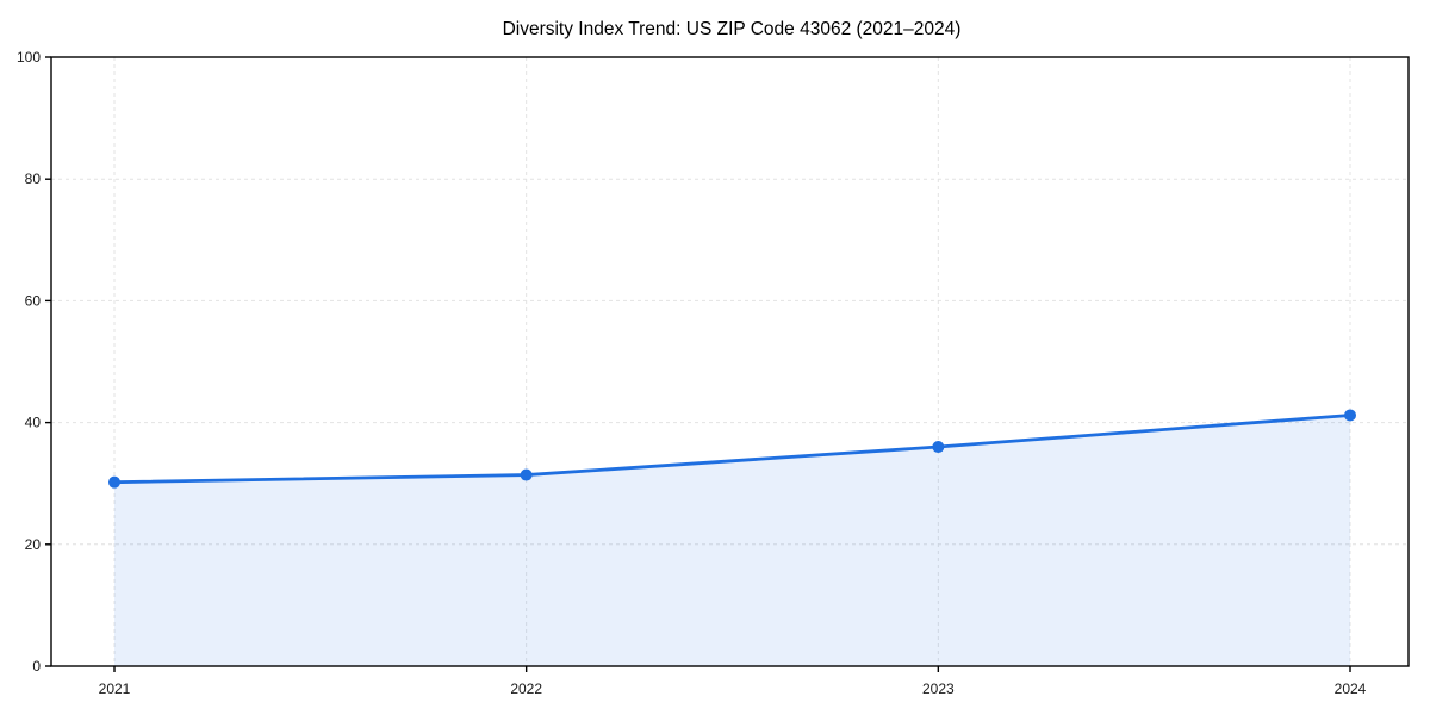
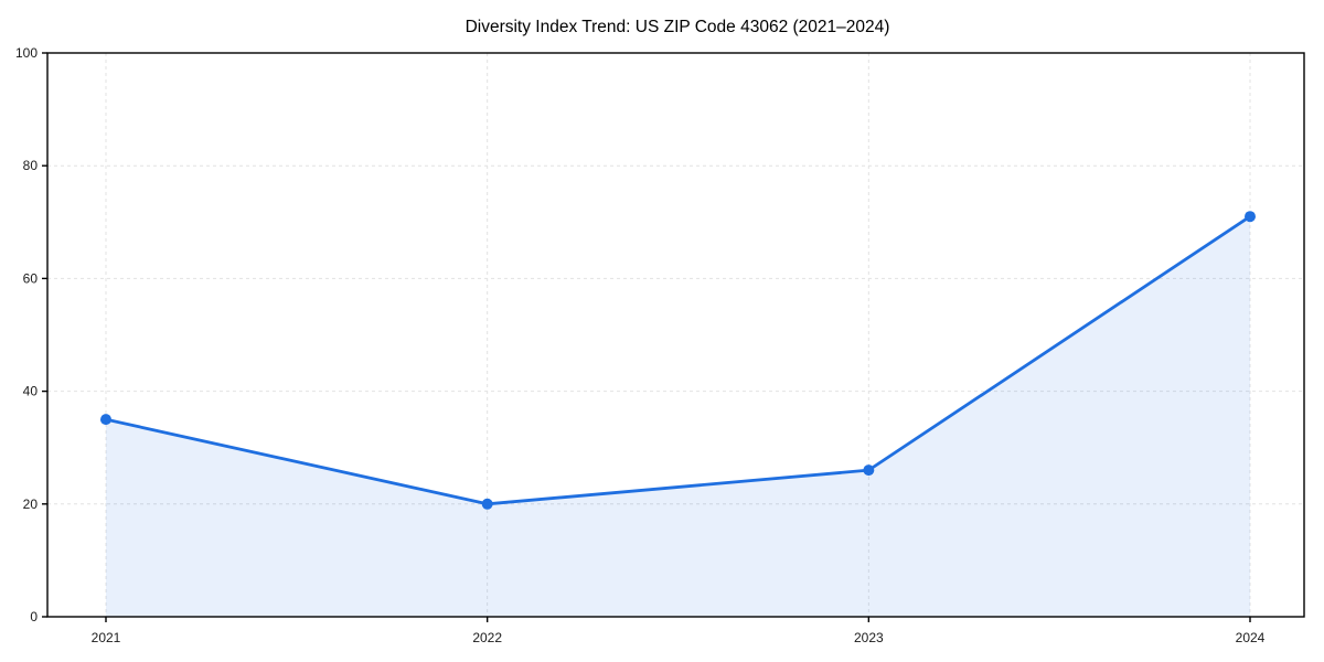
2021: 30 -> 35
2022: 31 -> 20
2023: 36 -> 26
2024: 41 -> 71
